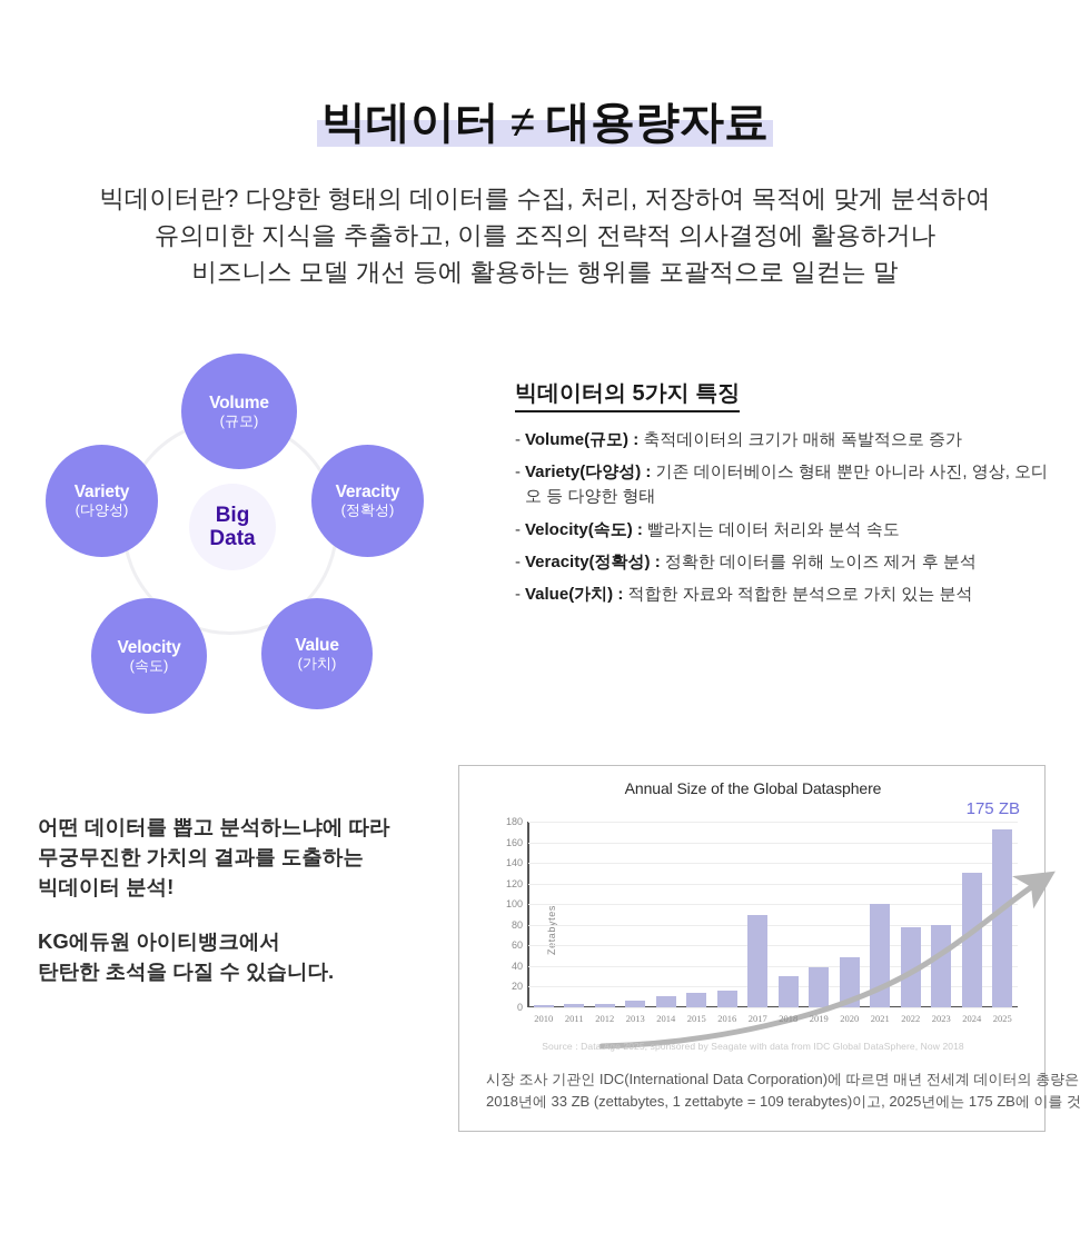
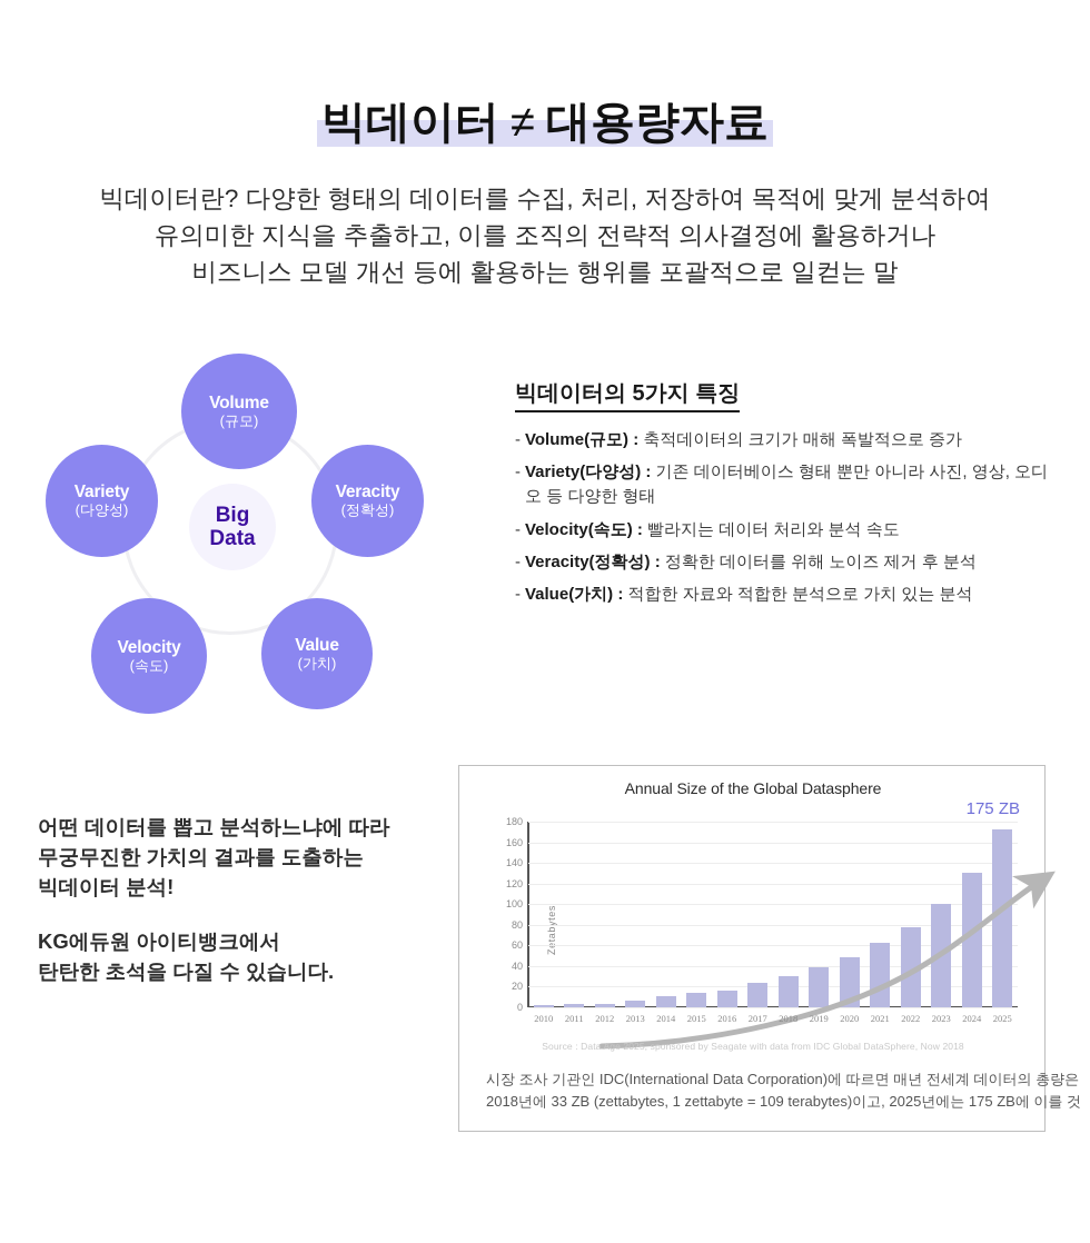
2017: 90 -> 20
2021: 100 -> 60
2023: 80 -> 100
